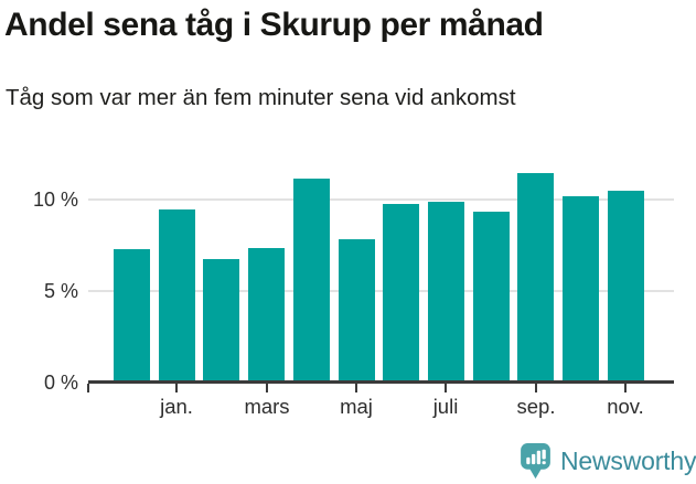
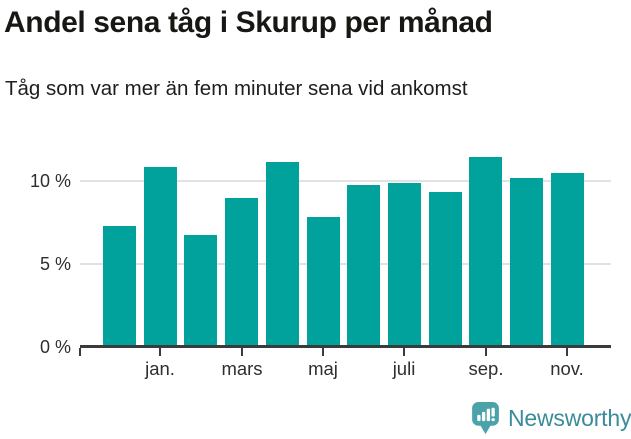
jan.: 9.4% -> 10.8%
mars: 7.3% -> 8.9%
